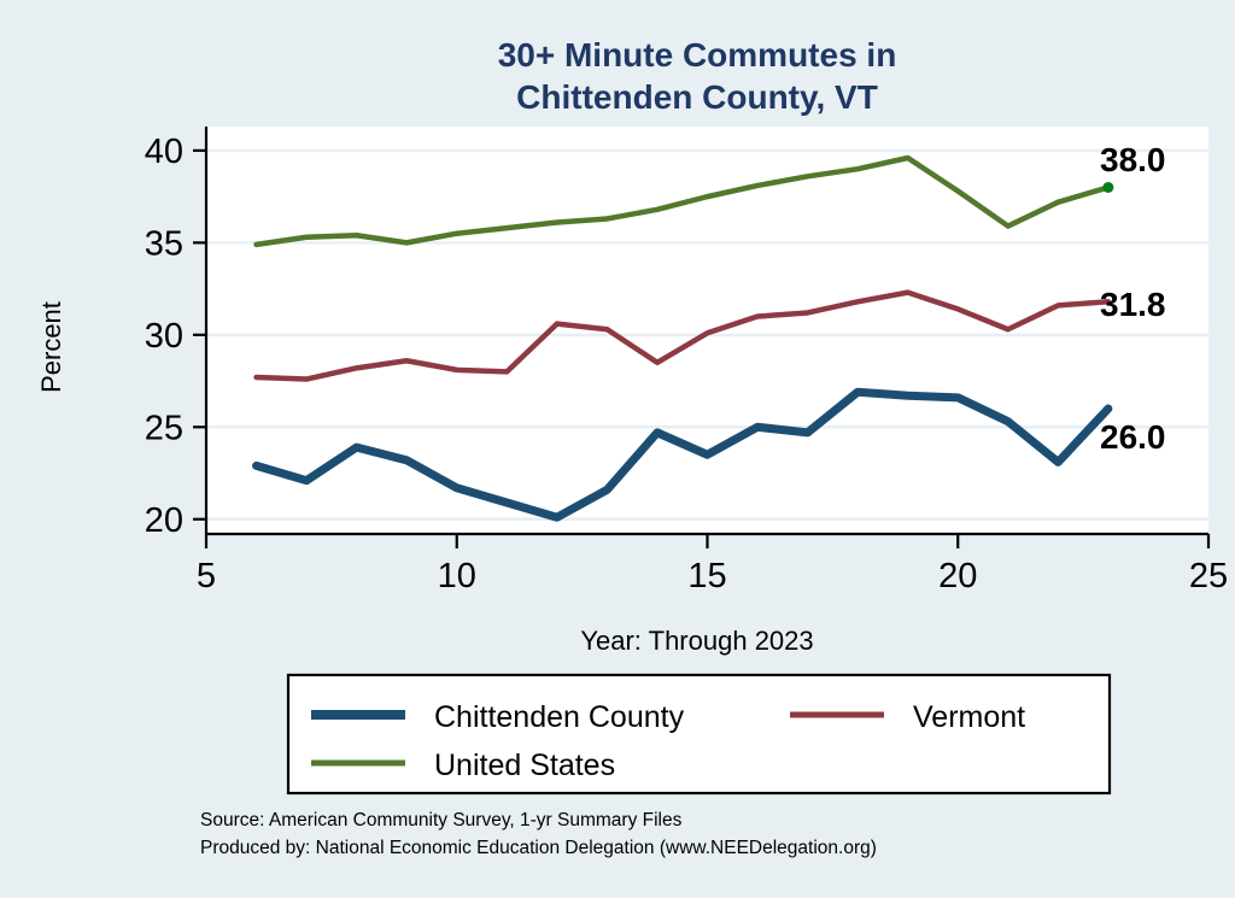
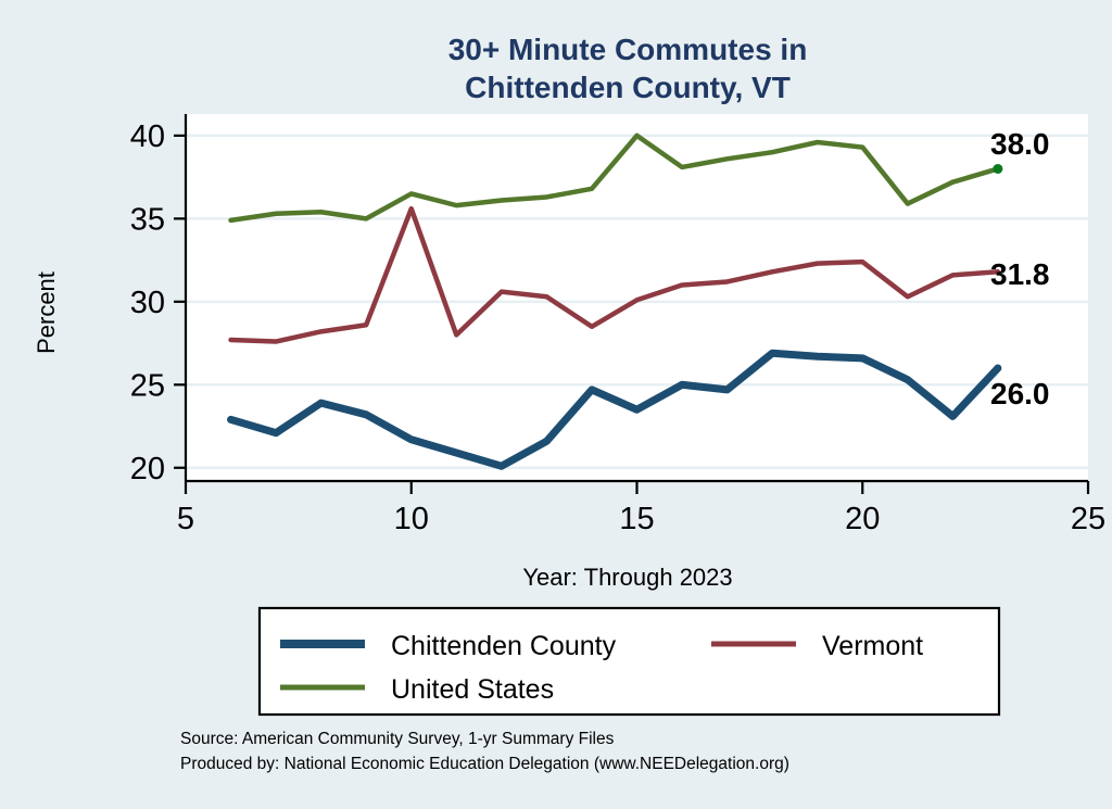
Vermont/10: 28.1 -> 35.6
United States/10: 35.5 -> 36.5
United States/15: 37.5 -> 40.0
Chittenden County/20: 23.8 -> 28.8
Vermont/20: 31.4 -> 32.4
United States/20: 37.8 -> 39.3
